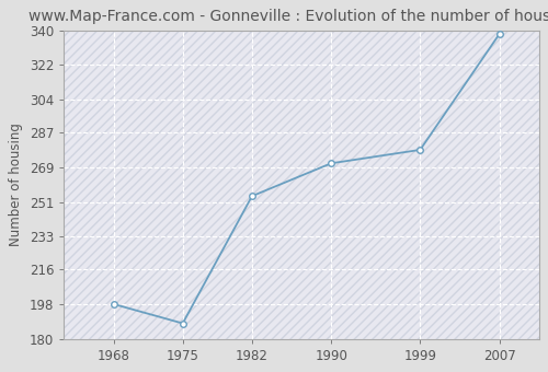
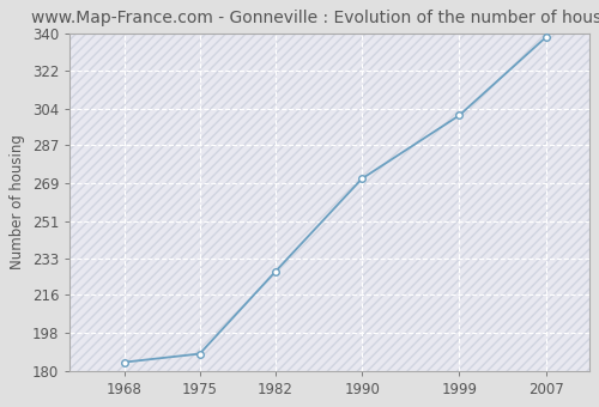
1968: 198 -> 184
1982: 254 -> 227
1999: 278 -> 301
